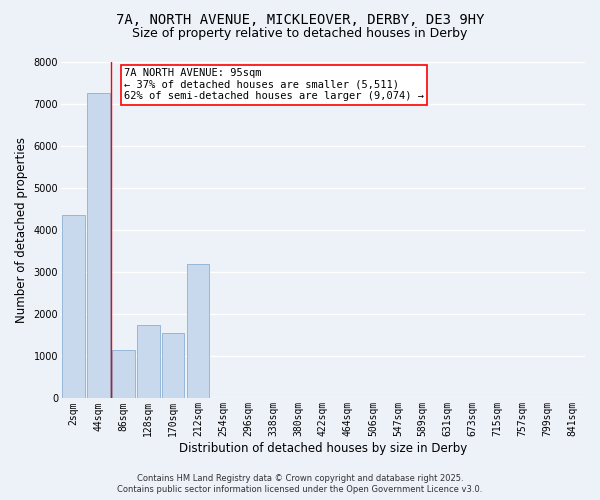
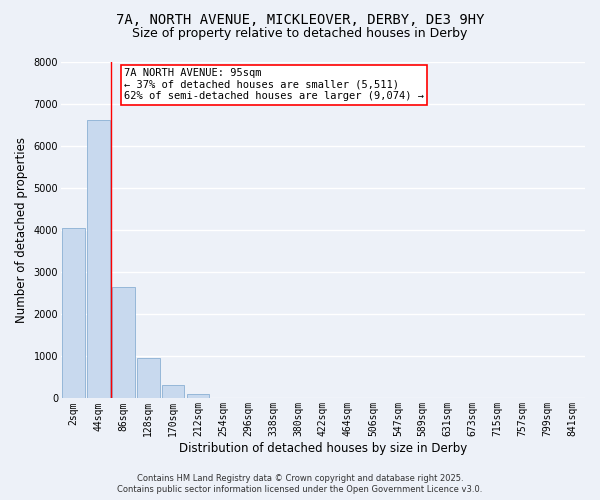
2sqm: 4350 -> 4050
44sqm: 7250 -> 6620
86sqm: 1150 -> 2650
128sqm: 1750 -> 970
170sqm: 1550 -> 330
212sqm: 3200 -> 100
